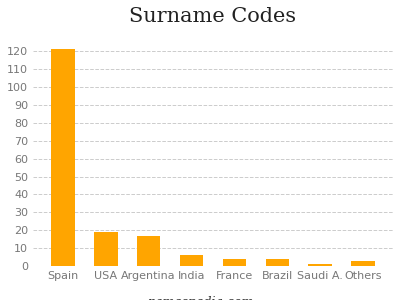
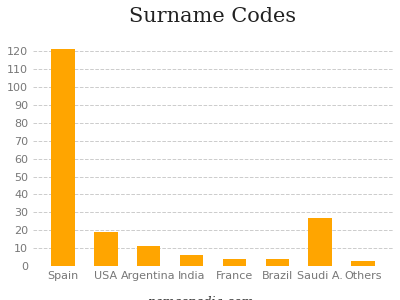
Argentina: 17 -> 11
Saudi A.: 1 -> 27
